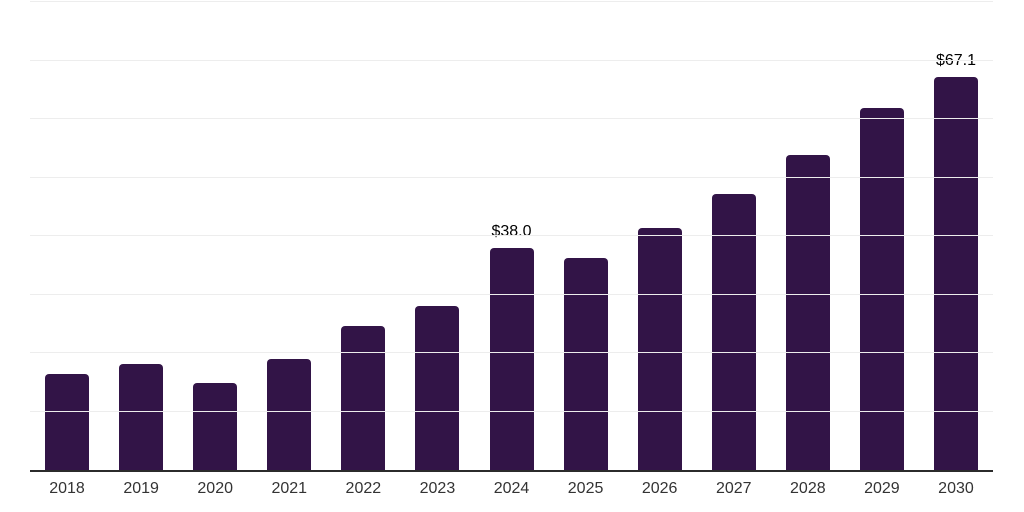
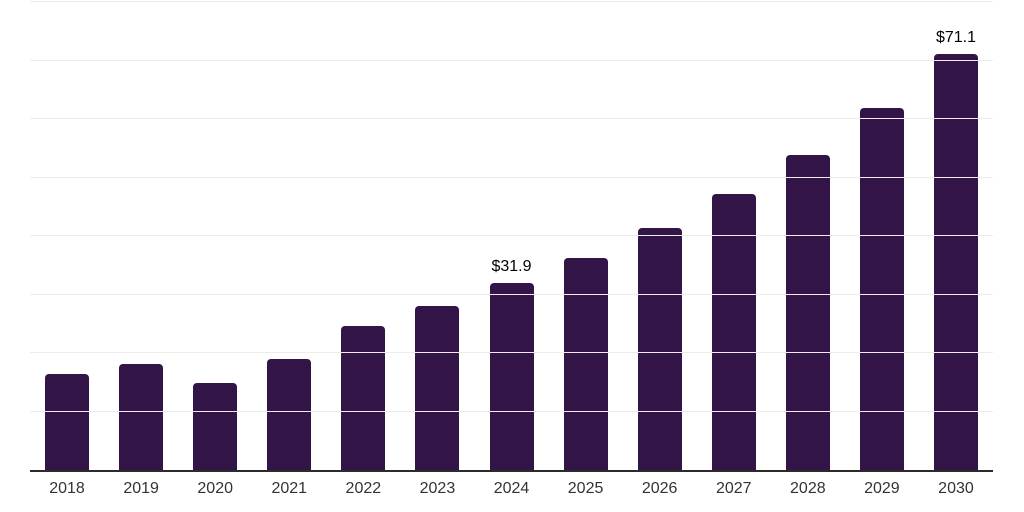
2024: $38.0 -> $31.9
2030: $67.1 -> $71.1
